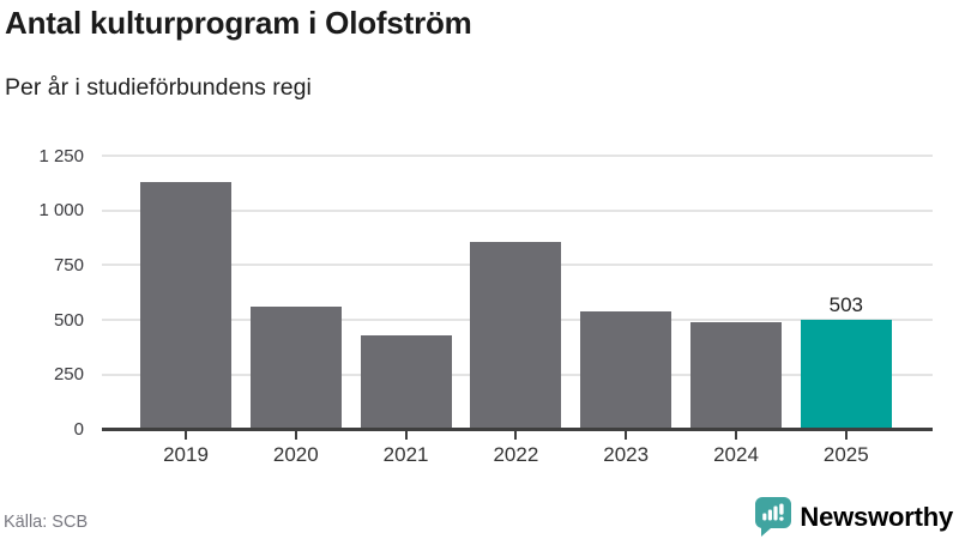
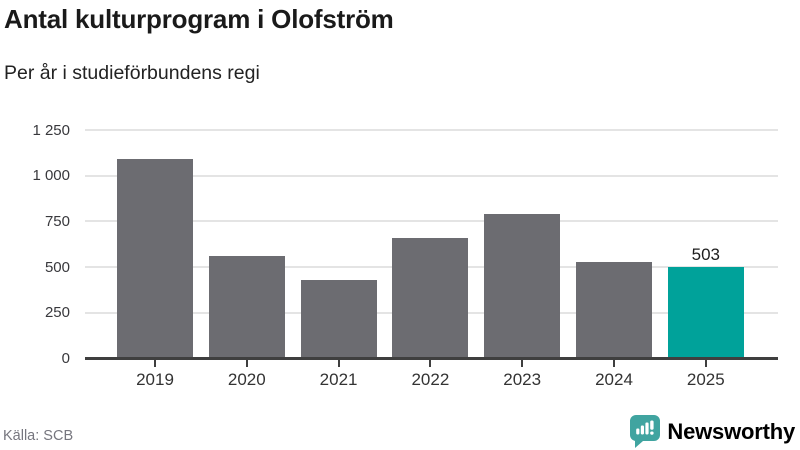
2019: 1130 -> 1090
2022: 860 -> 660
2023: 540 -> 790
2024: 490 -> 530
